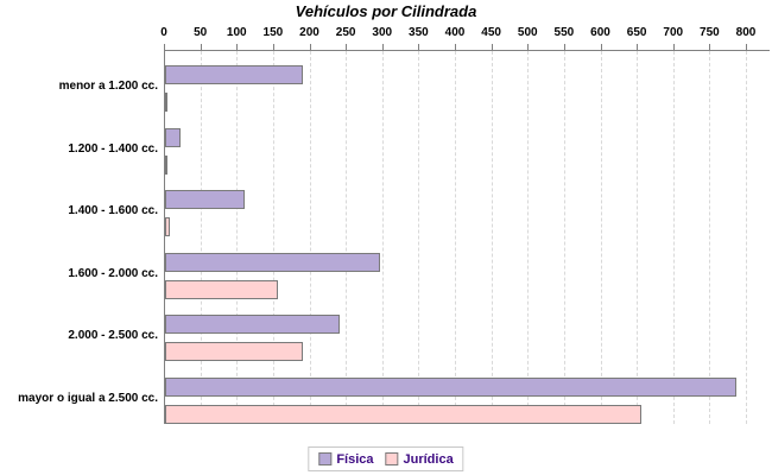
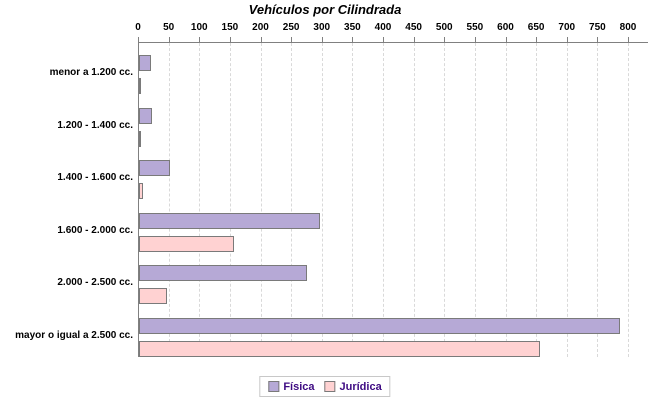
Física/menor a 1.200 cc.: 190 -> 20
Física/1.400 - 1.600 cc.: 110 -> 50
Física/2.000 - 2.500 cc.: 240 -> 280
Jurídica/2.000 - 2.500 cc.: 190 -> 40
